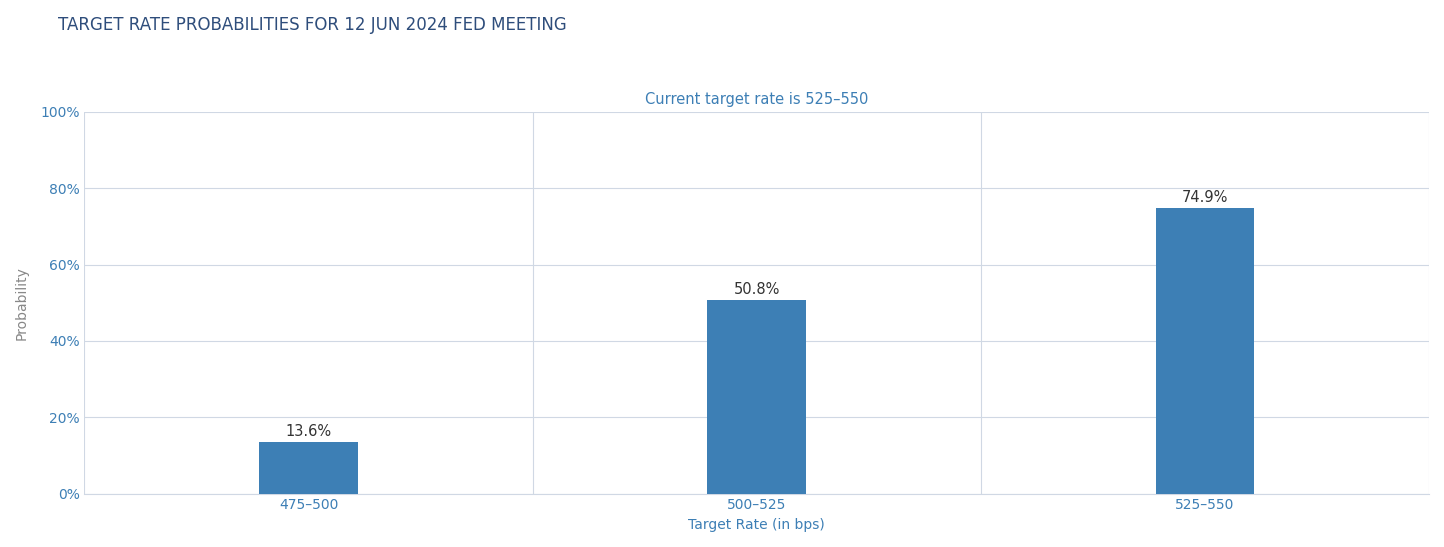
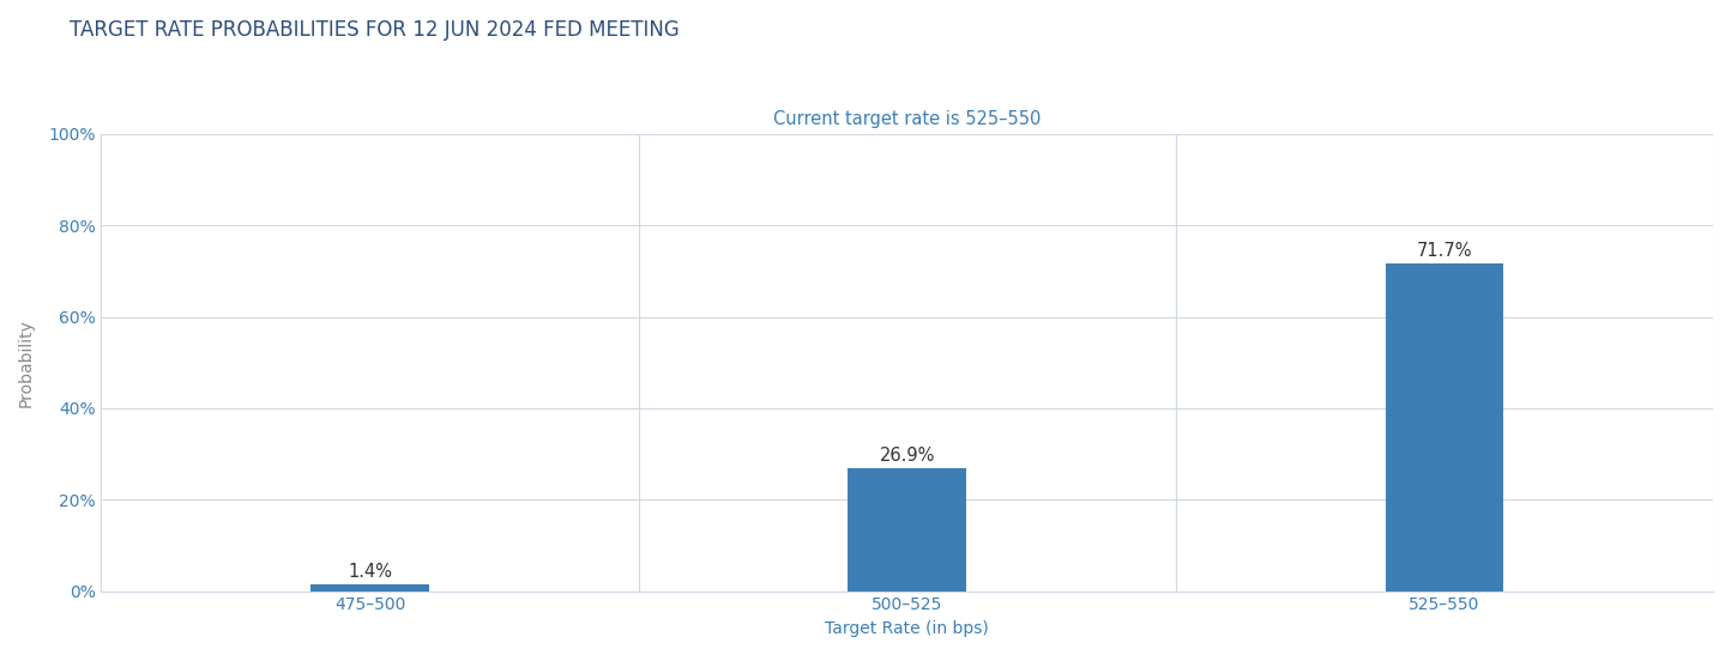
475–500: 13.6% -> 1.4%
500–525: 50.8% -> 26.9%
525–550: 74.9% -> 71.7%
